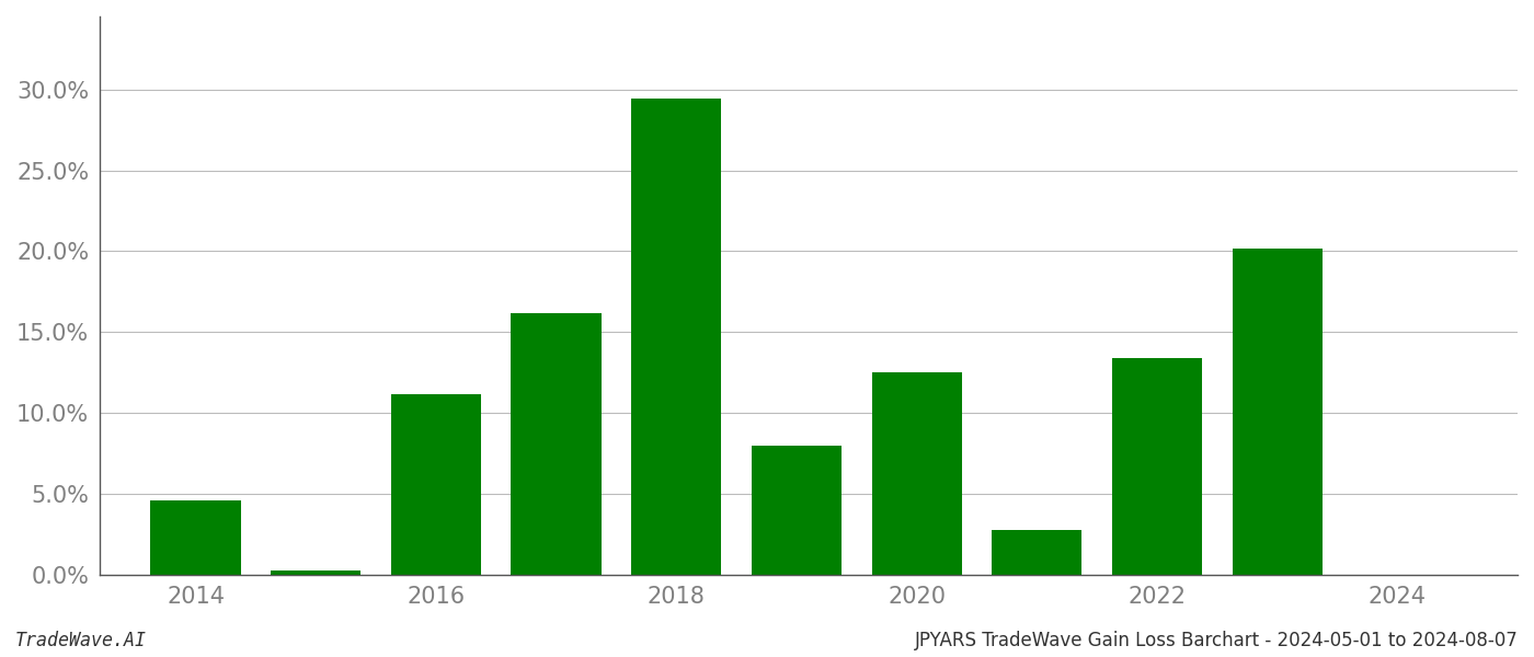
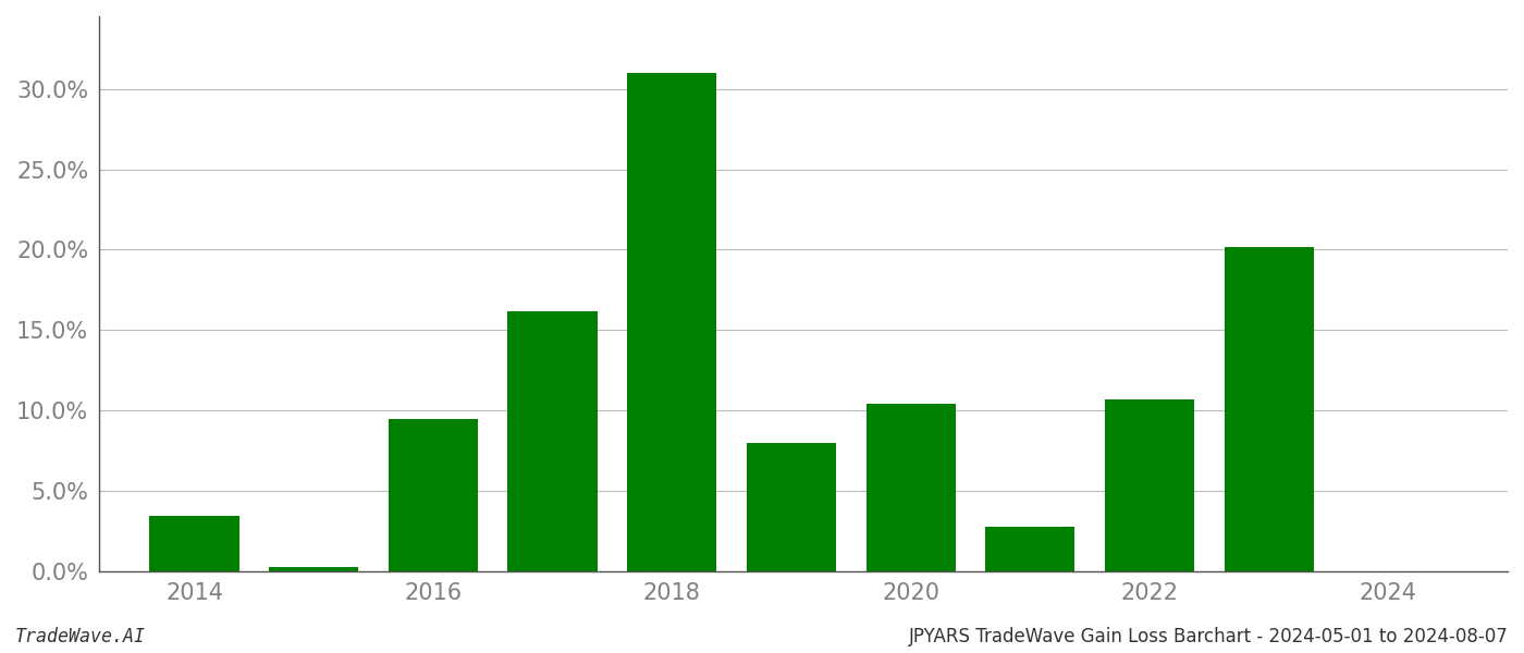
2014: 4.6% -> 3.5%
2016: 11.2% -> 9.5%
2018: 29.4% -> 31.0%
2020: 12.5% -> 10.4%
2022: 13.4% -> 10.7%
